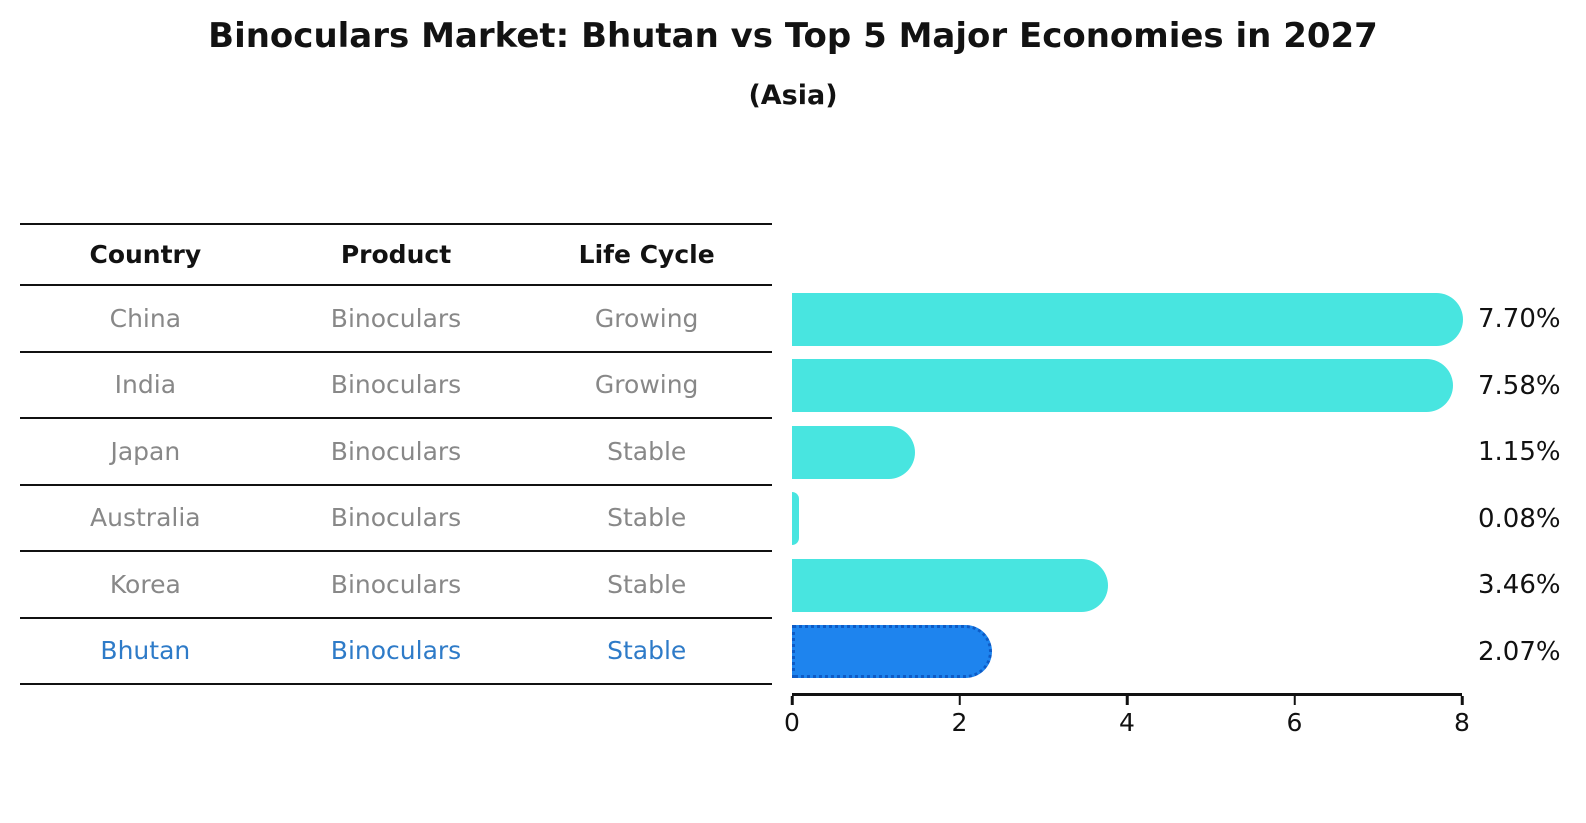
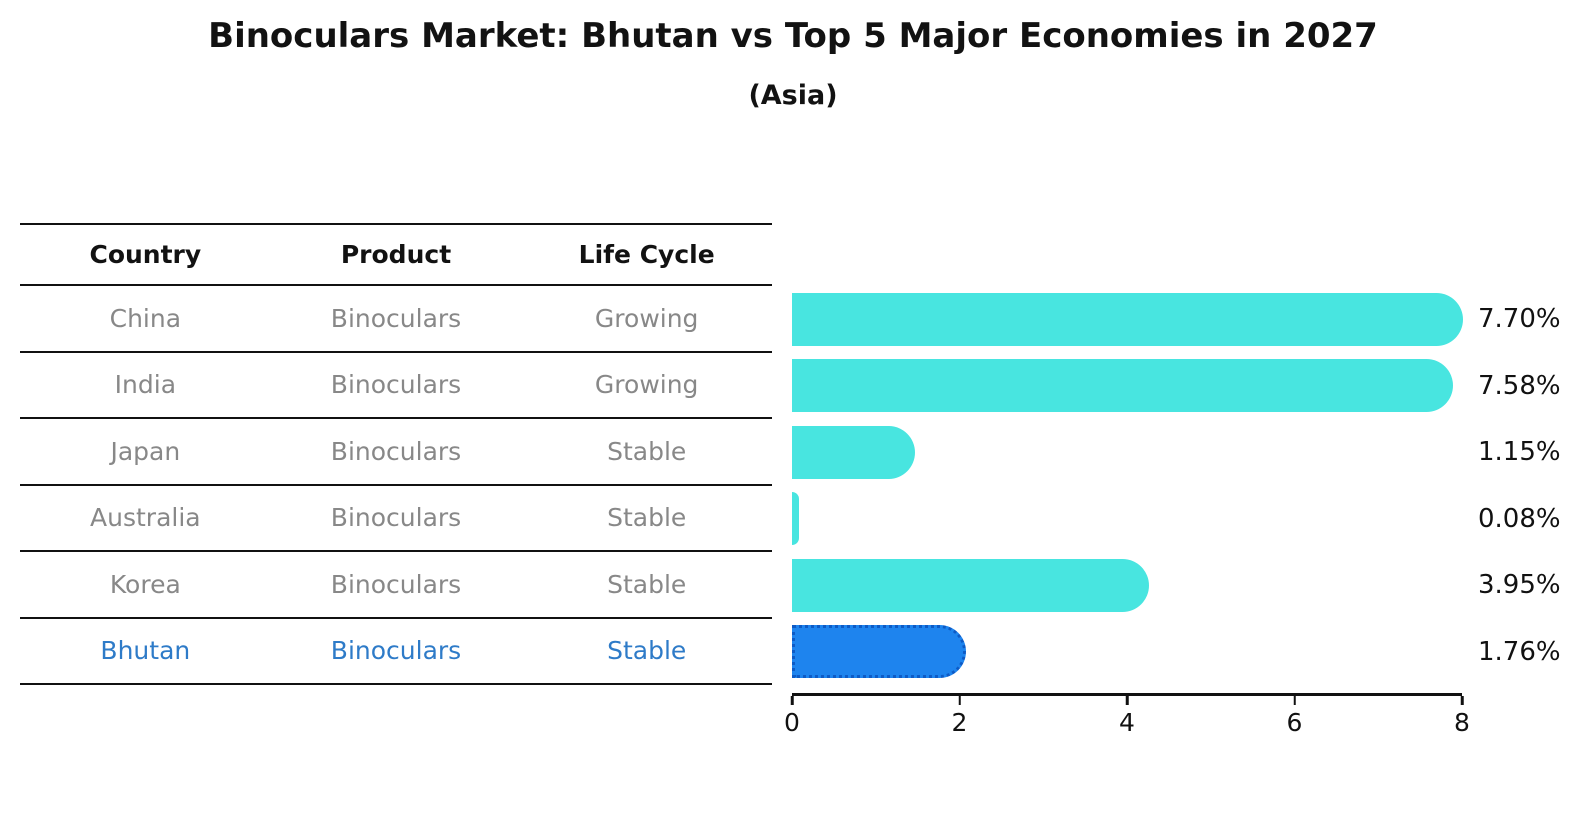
Korea: 3.46% -> 3.95%
Bhutan: 2.07% -> 1.76%
